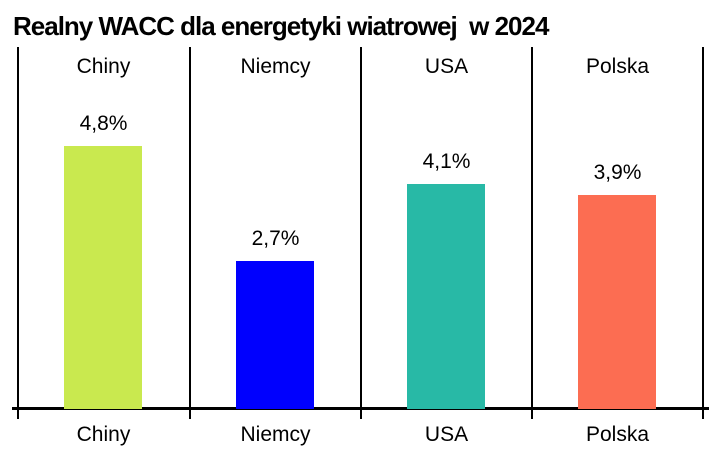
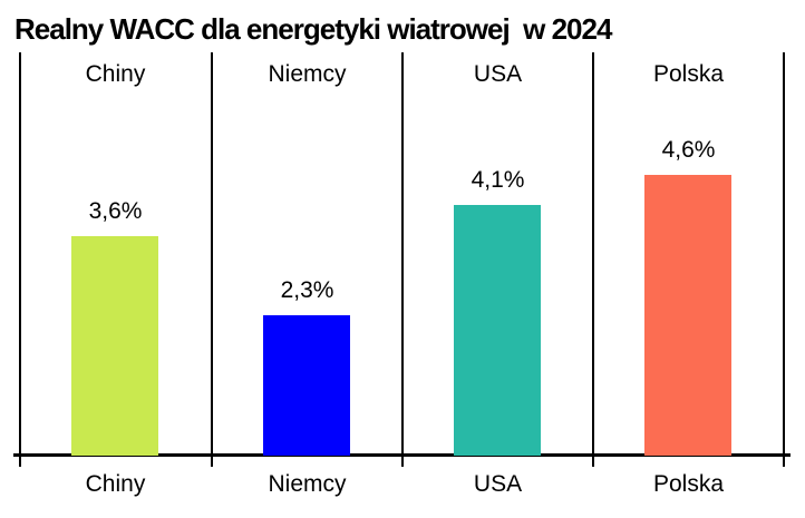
Chiny: 4,8% -> 3,6%
Niemcy: 2,7% -> 2,3%
Polska: 3,9% -> 4,6%
